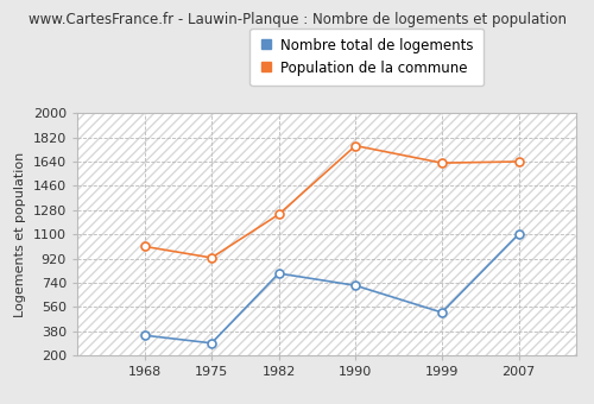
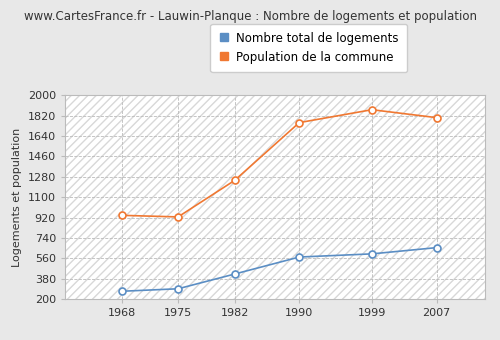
Nombre total de logements/1968: 350 -> 270
Population de la commune/1968: 1010 -> 940
Nombre total de logements/1982: 810 -> 420
Nombre total de logements/1990: 720 -> 570
Nombre total de logements/1999: 520 -> 600
Population de la commune/1999: 1630 -> 1870
Nombre total de logements/2007: 1100 -> 660
Population de la commune/2007: 1640 -> 1800
